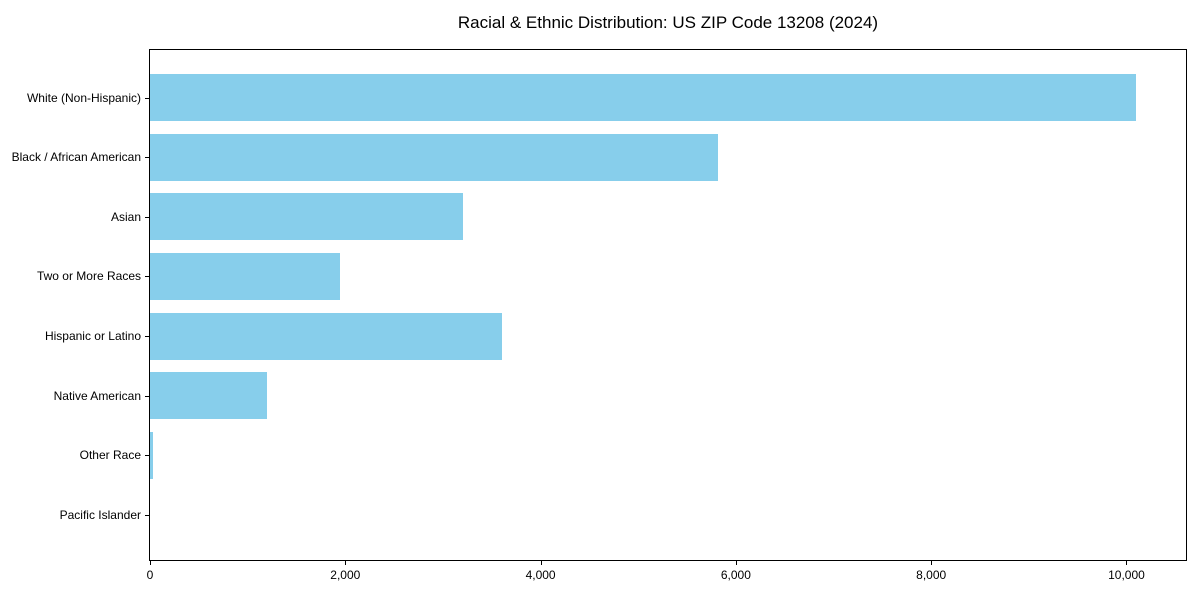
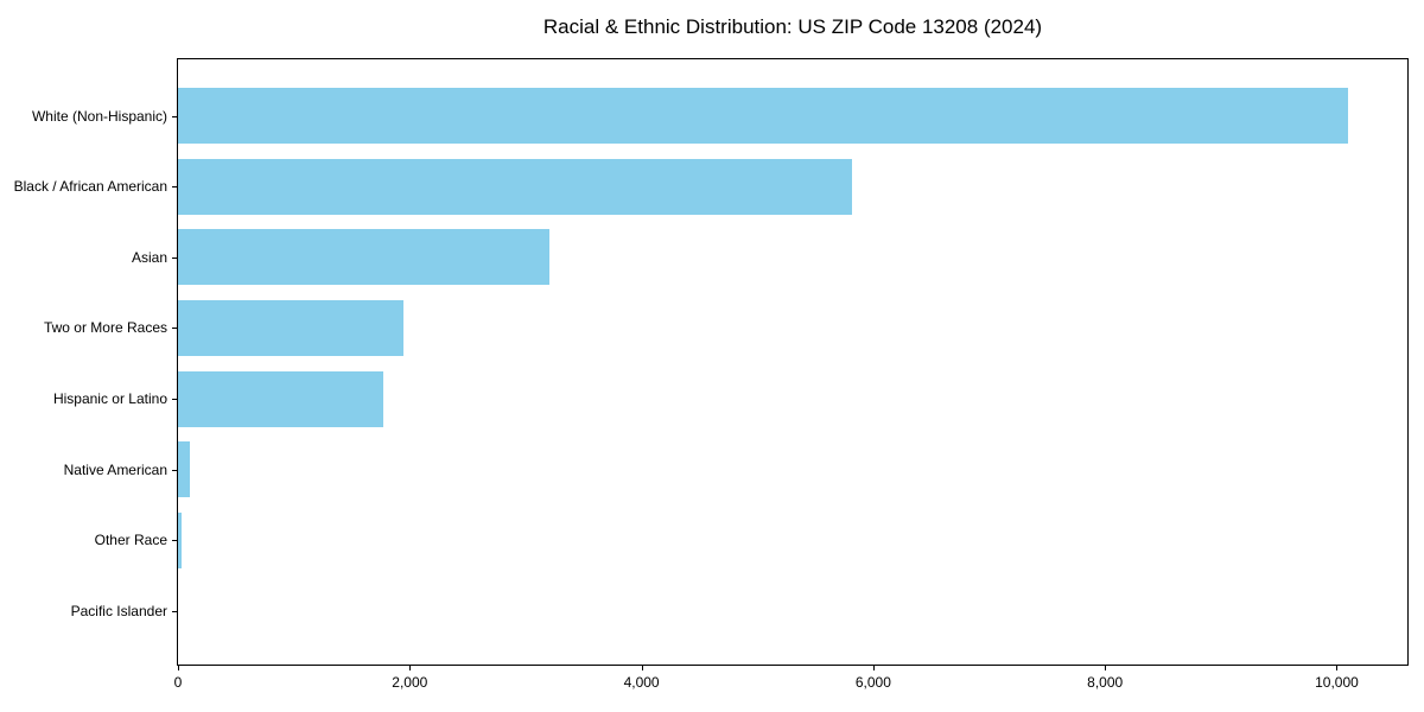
Hispanic or Latino: 3600 -> 1800
Native American: 1200 -> 100
